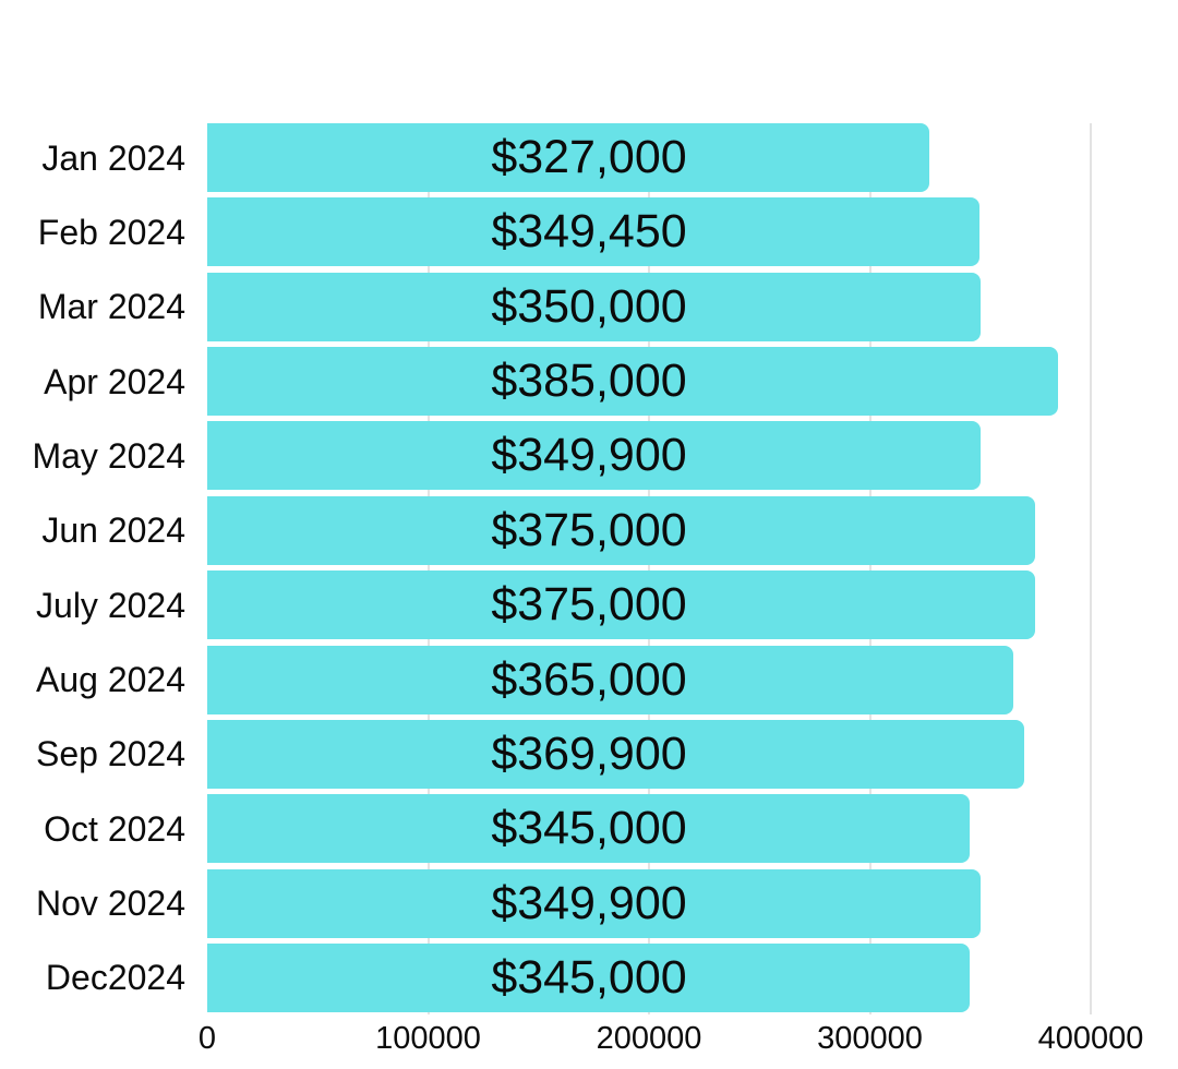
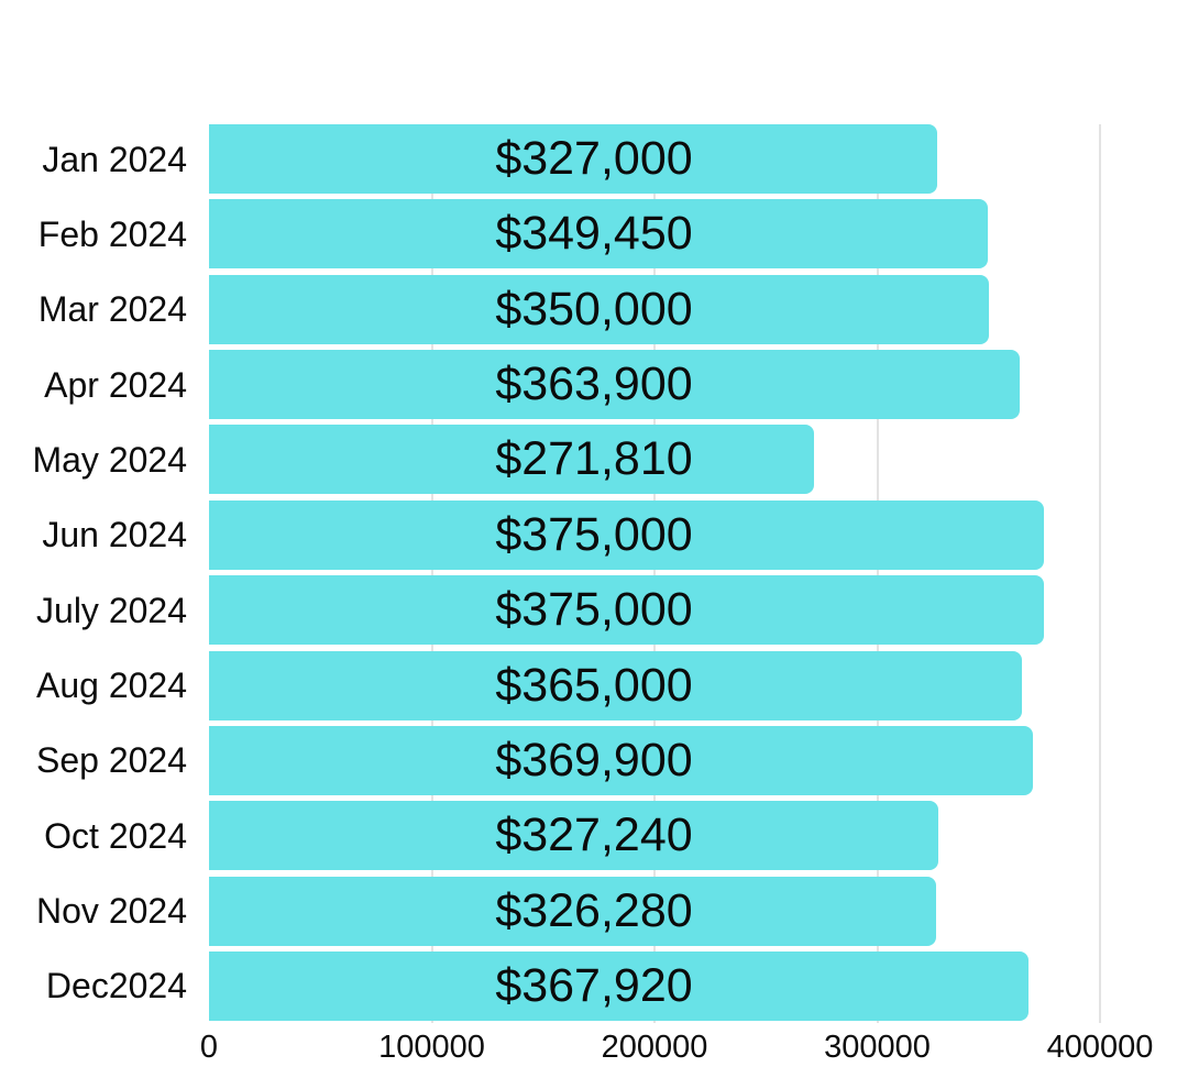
Apr 2024: $385,000 -> $363,900
May 2024: $349,900 -> $271,810
Oct 2024: $345,000 -> $327,240
Nov 2024: $349,900 -> $326,280
Dec2024: $345,000 -> $367,920
